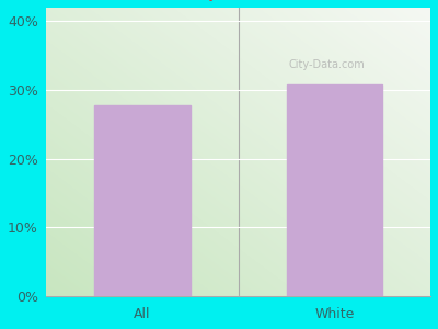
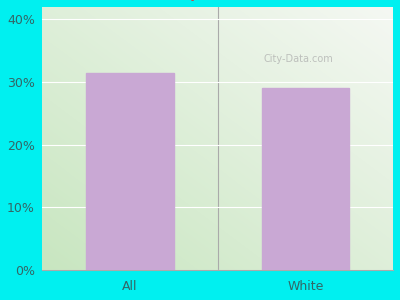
All: 27.8% -> 31.5%
White: 30.8% -> 29.0%
